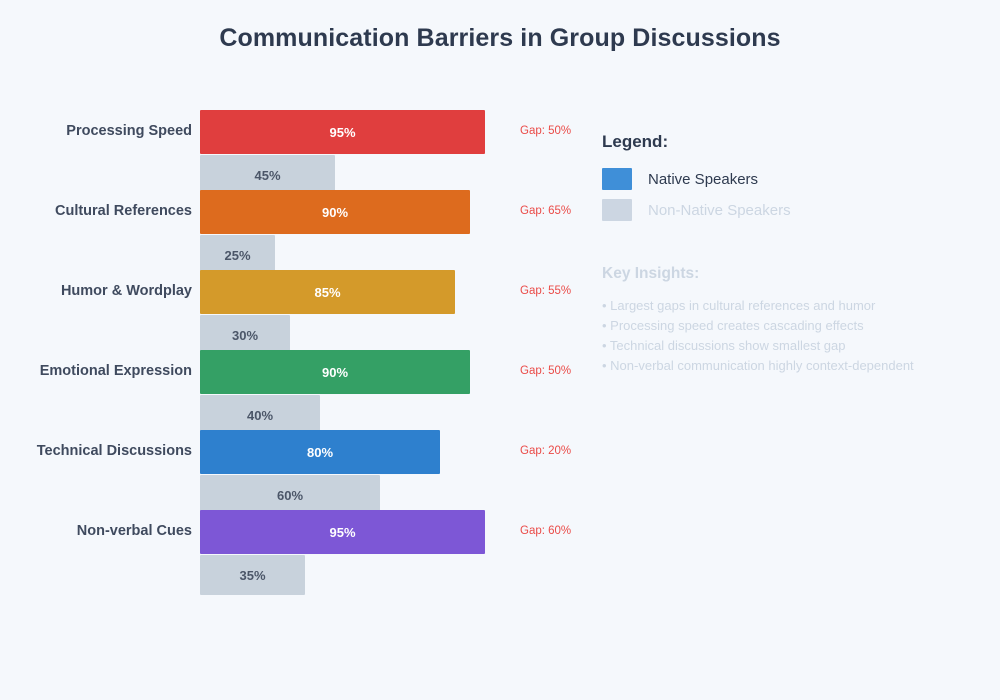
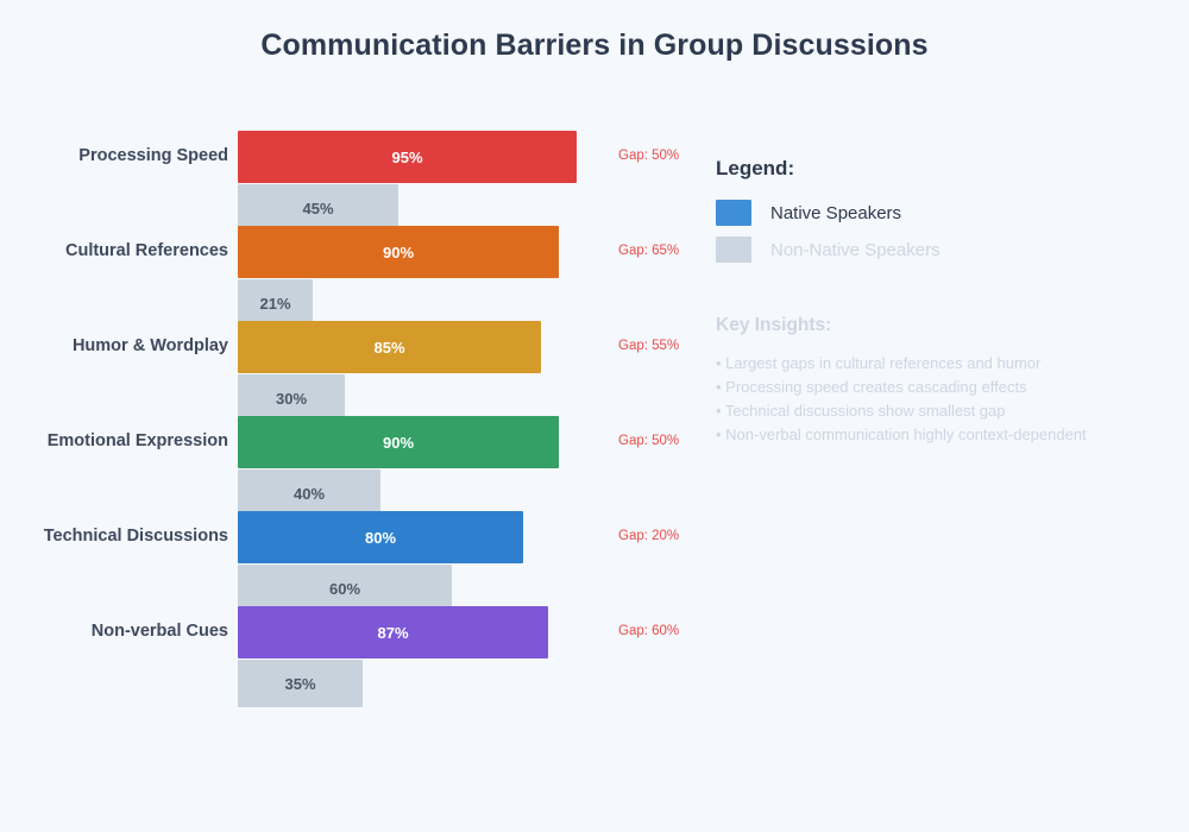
Non-Native Speakers/Cultural References: 25% -> 21%
Native Speakers/Non-verbal Cues: 95% -> 87%
